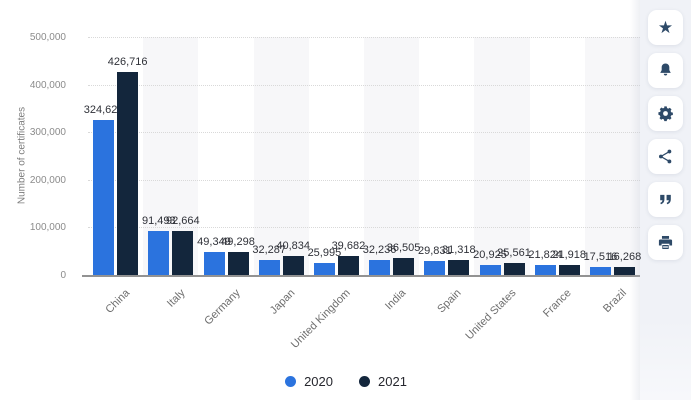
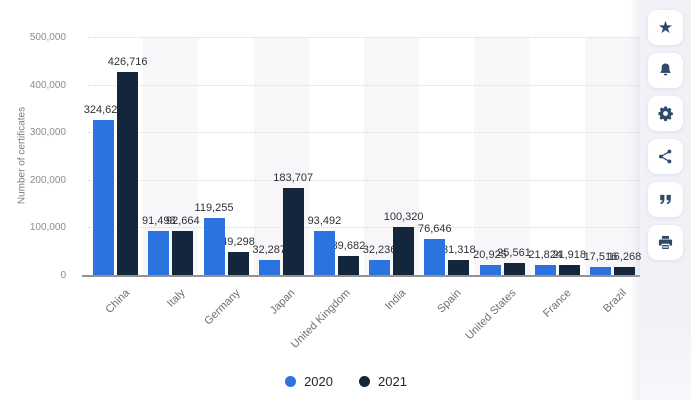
2020/Germany: 49,349 -> 119,255
2021/Japan: 40,834 -> 183,707
2020/United Kingdom: 25,995 -> 93,492
2021/India: 36,505 -> 100,320
2020/Spain: 29,831 -> 76,646
